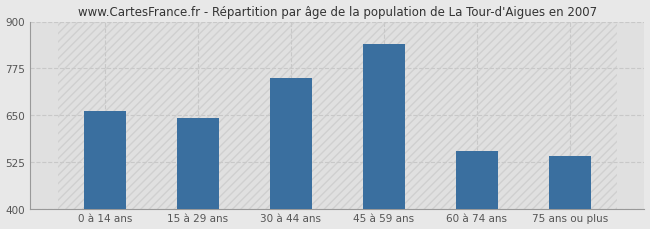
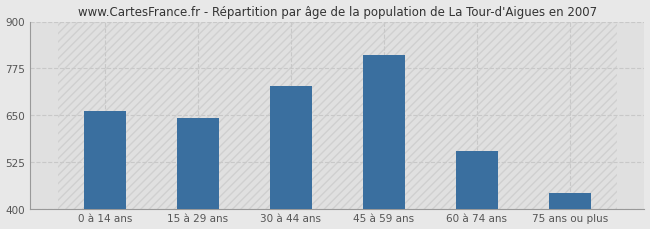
30 à 44 ans: 750 -> 728
45 à 59 ans: 840 -> 810
75 ans ou plus: 540 -> 442
